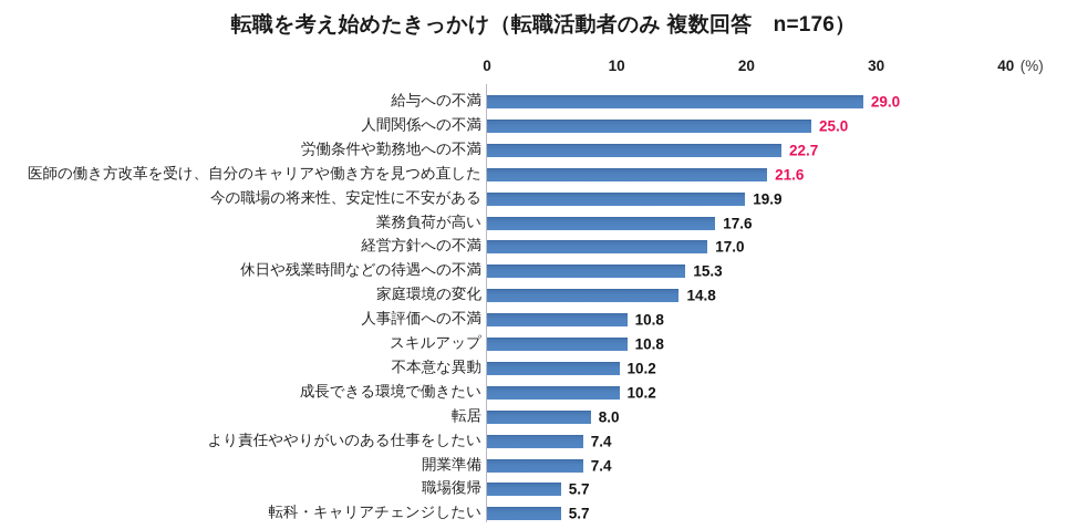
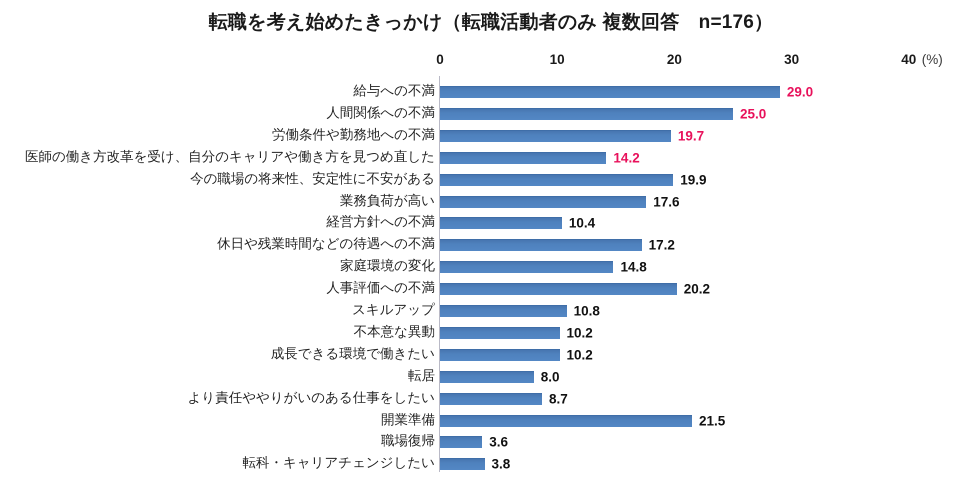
労働条件や勤務地への不満: 22.7 -> 19.7
医師の働き方改革を受け、自分のキャリアや働き方を見つめ直した: 21.6 -> 14.2
経営方針への不満: 17.0 -> 10.4
休日や残業時間などの待遇への不満: 15.3 -> 17.2
人事評価への不満: 10.8 -> 20.2
より責任ややりがいのある仕事をしたい: 7.4 -> 8.7
開業準備: 7.4 -> 21.5
職場復帰: 5.7 -> 3.6
転科・キャリアチェンジしたい: 5.7 -> 3.8
